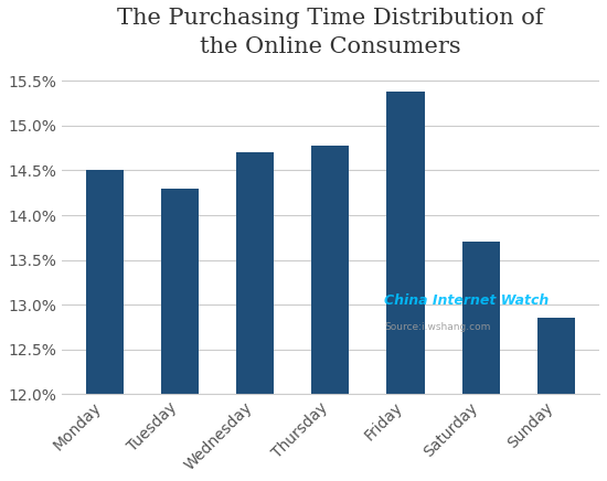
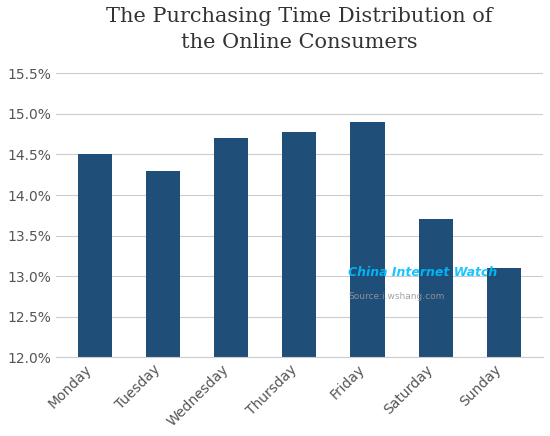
Friday: 15.38% -> 14.90%
Sunday: 12.86% -> 13.10%
